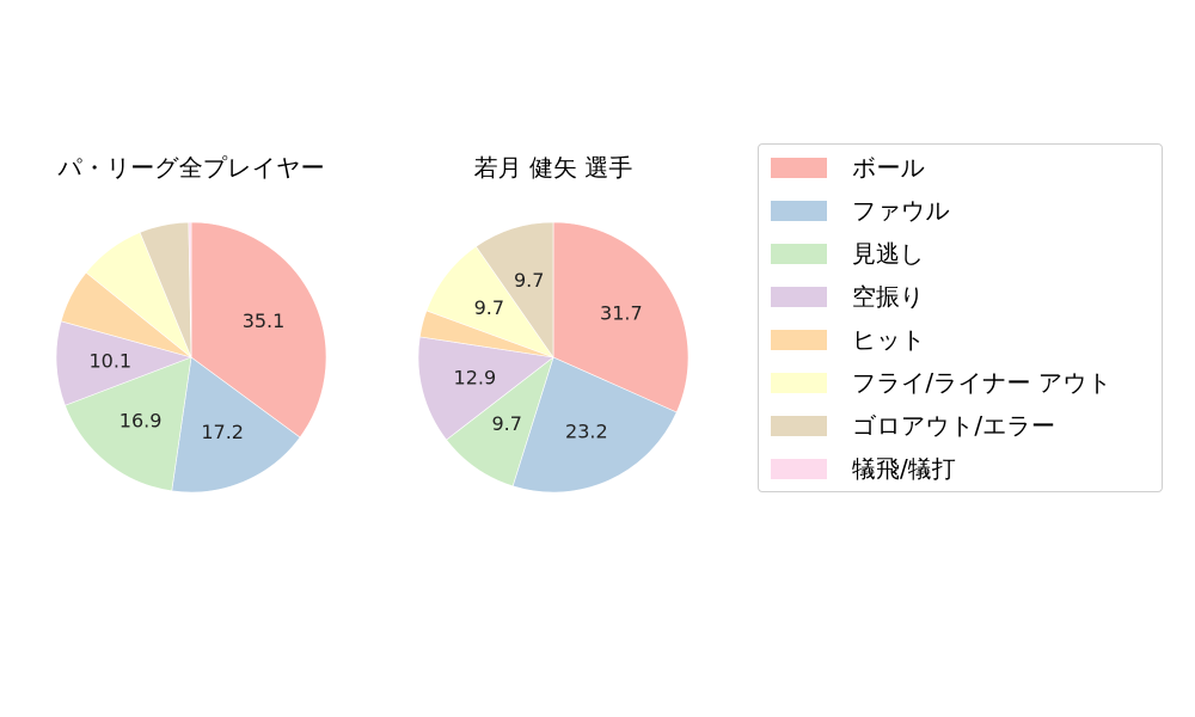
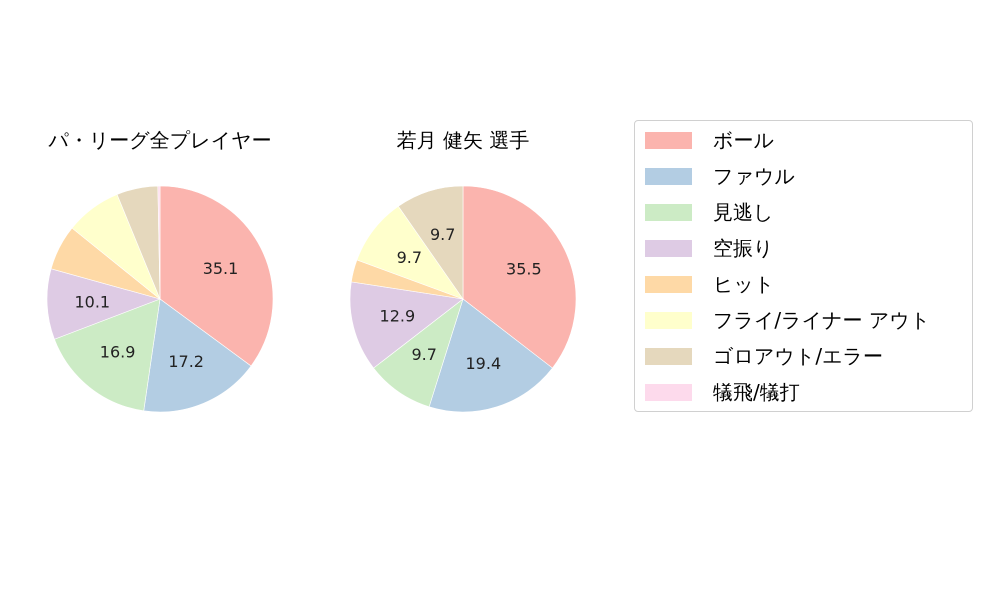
若月 健矢 選手/ボール: 31.7 -> 35.5
若月 健矢 選手/ファウル: 23.2 -> 19.4
